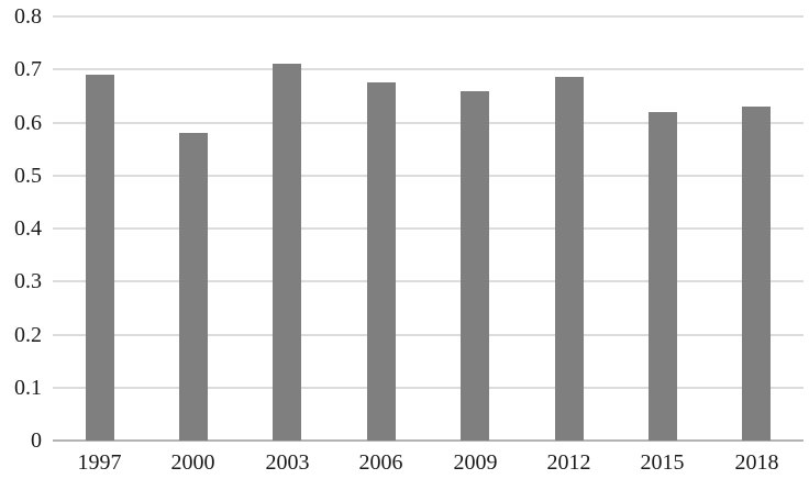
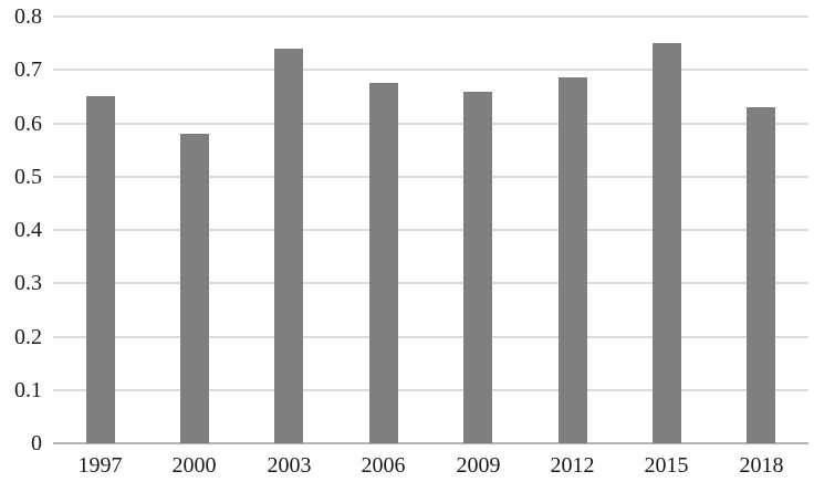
1997: 0.69 -> 0.65
2003: 0.71 -> 0.74
2015: 0.62 -> 0.75
